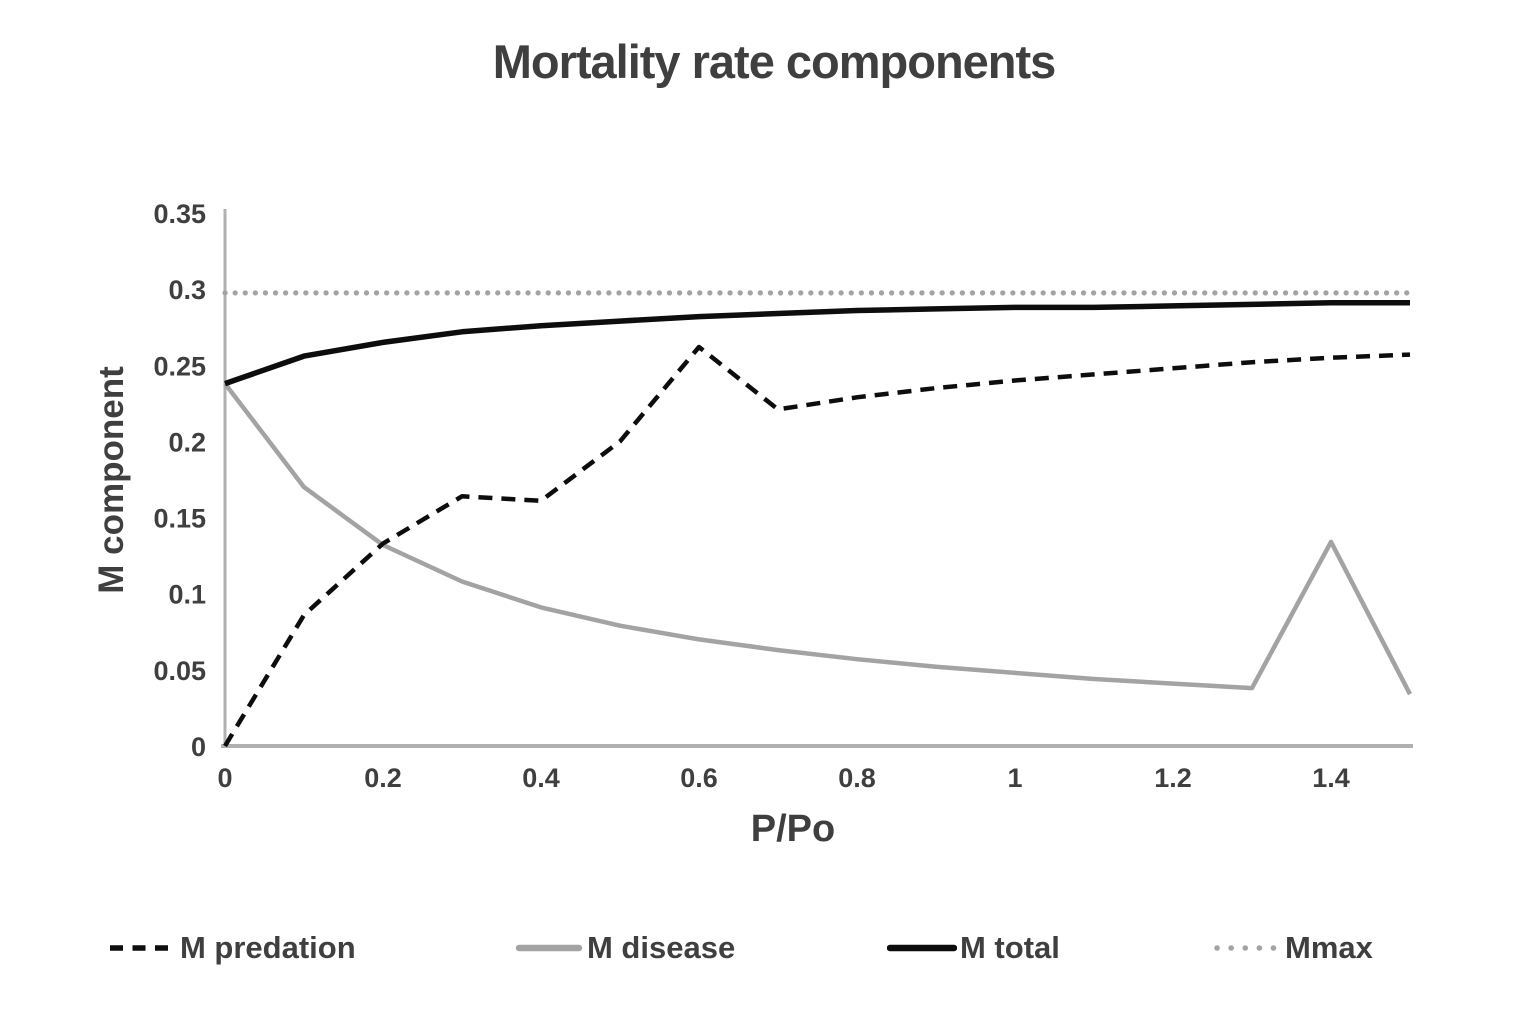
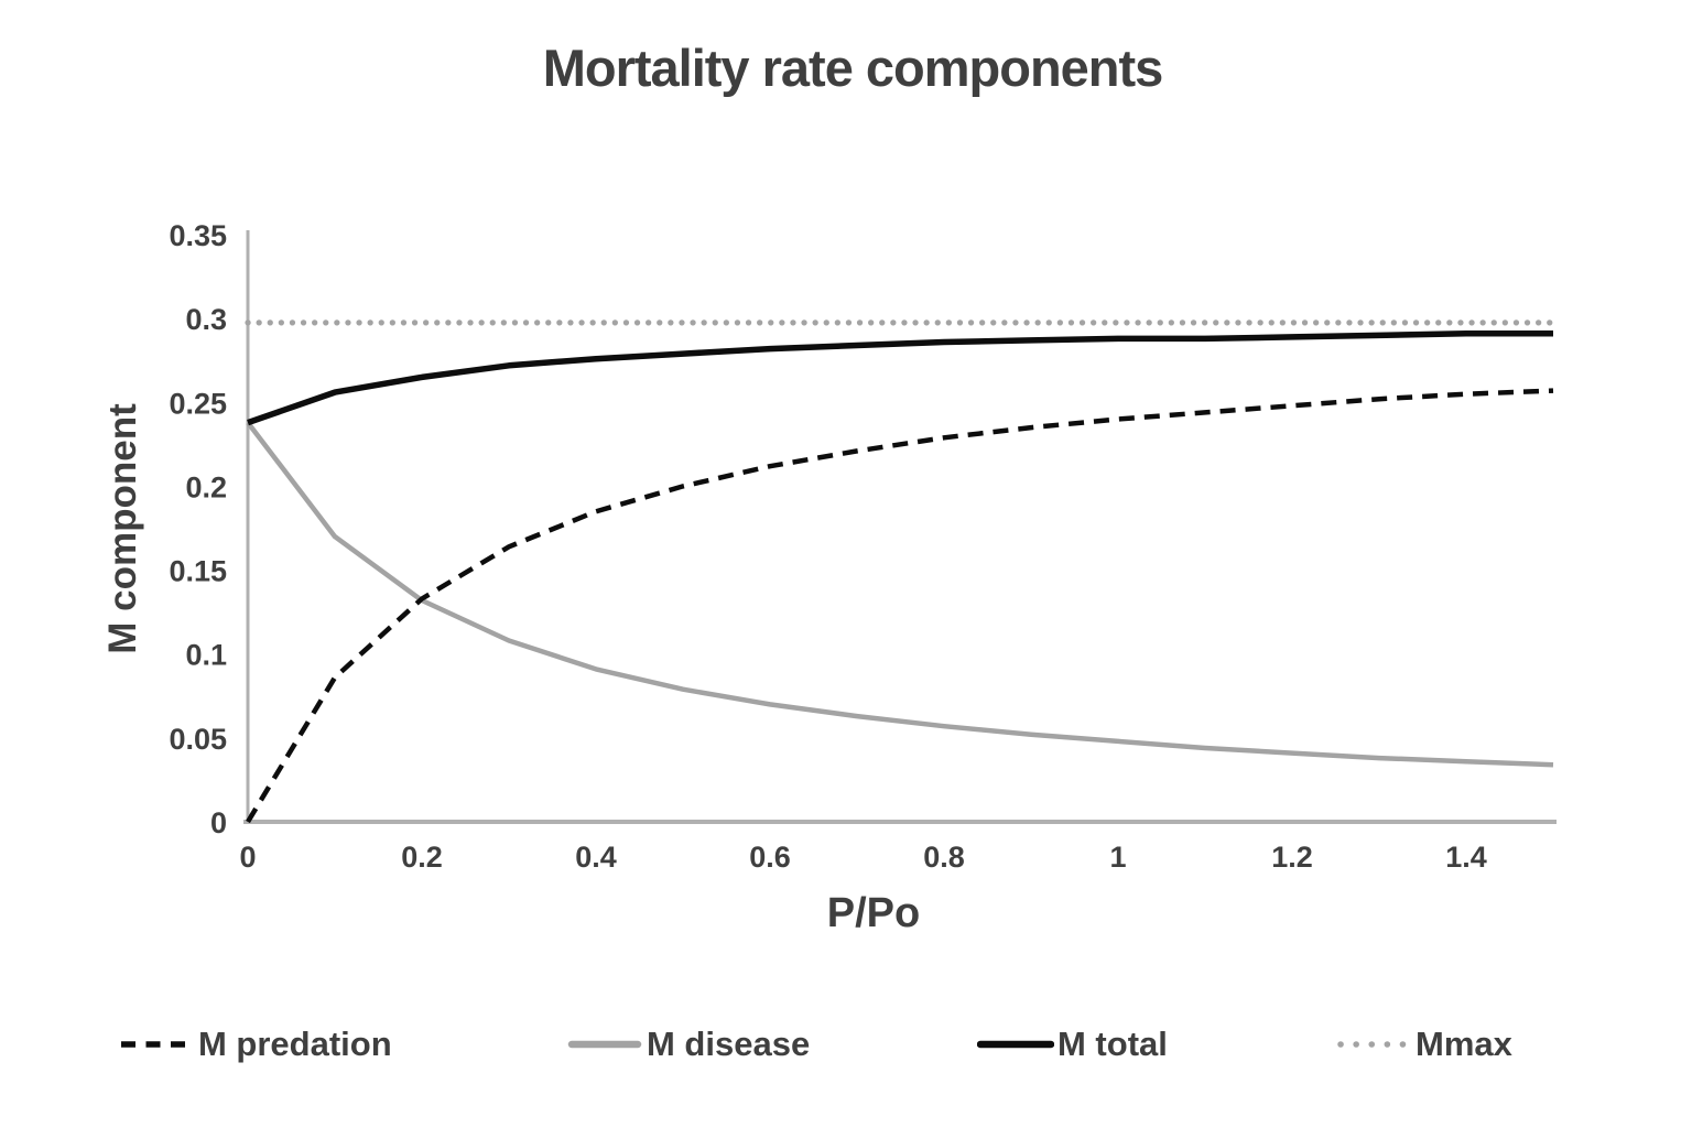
M predation/0.4: 0.161 -> 0.185
M predation/0.6: 0.262 -> 0.212
M disease/1.4: 0.134 -> 0.036
